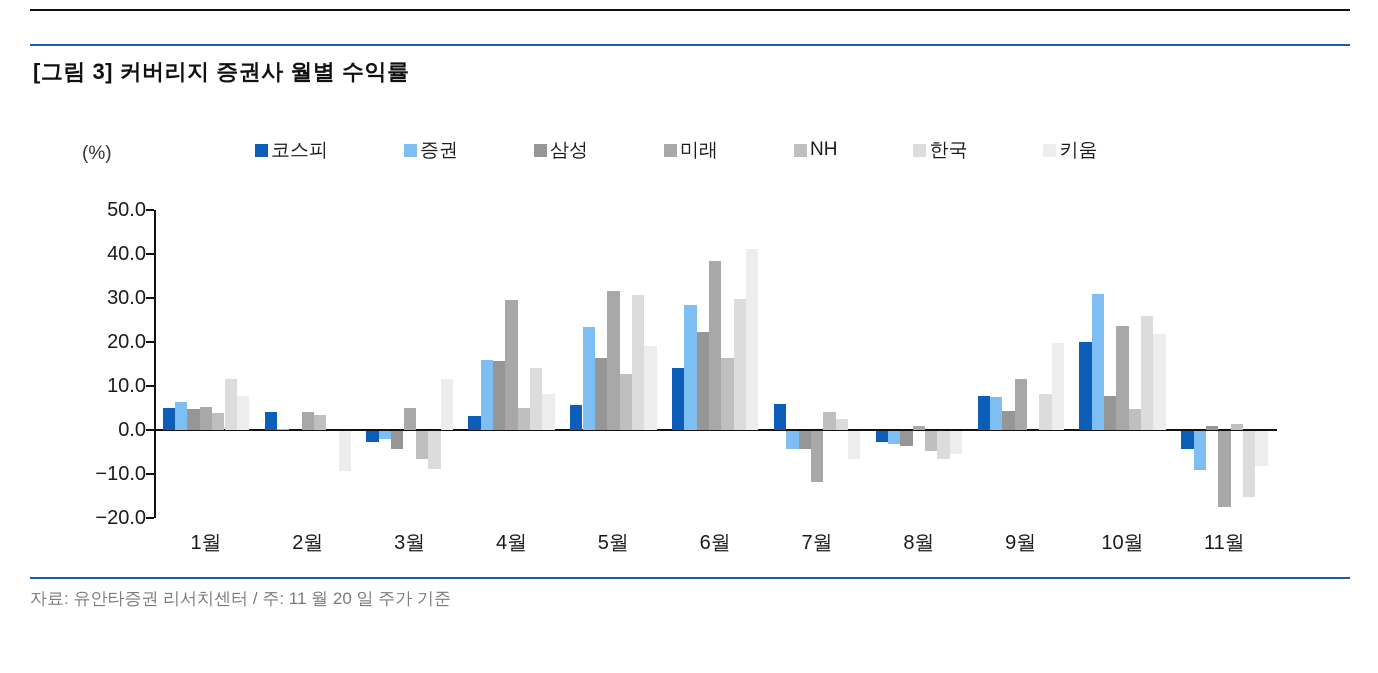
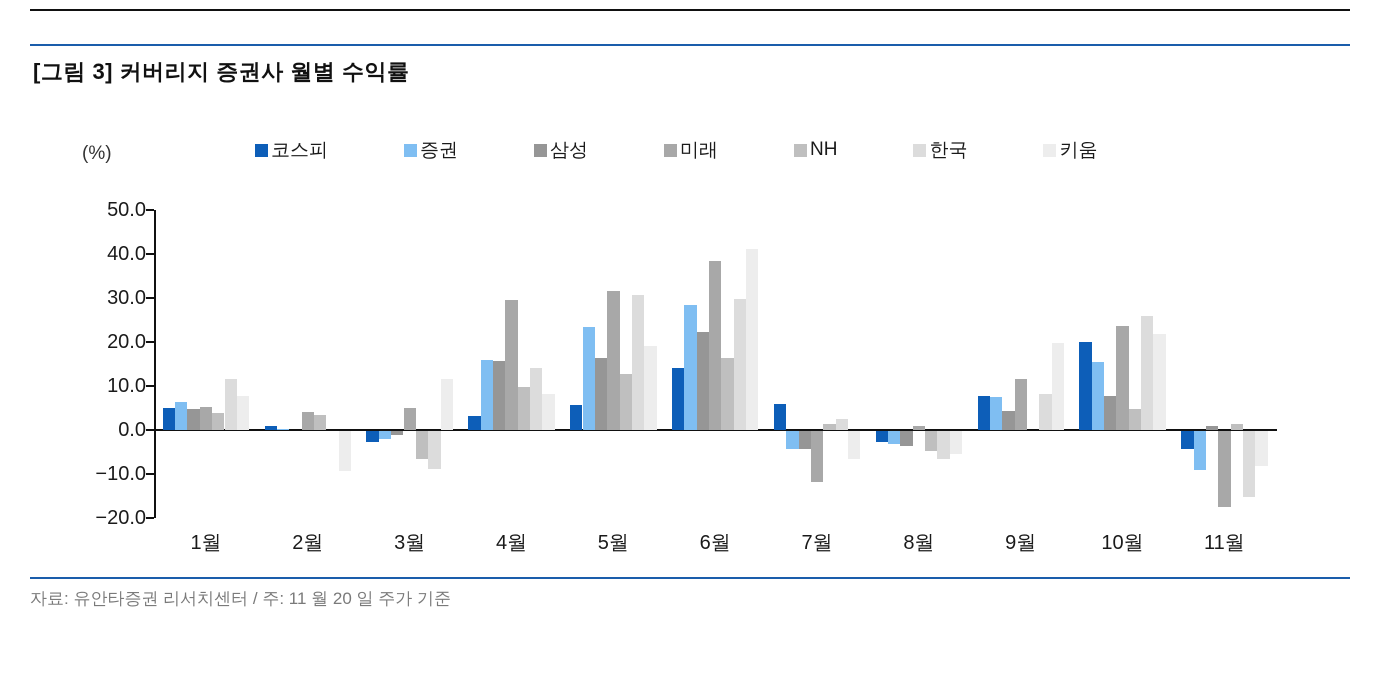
코스피/2월: 4 -> 1
삼성/3월: -4 -> -1
NH/4월: 5 -> 10
NH/7월: 4 -> 1
증권/10월: 31 -> 15
